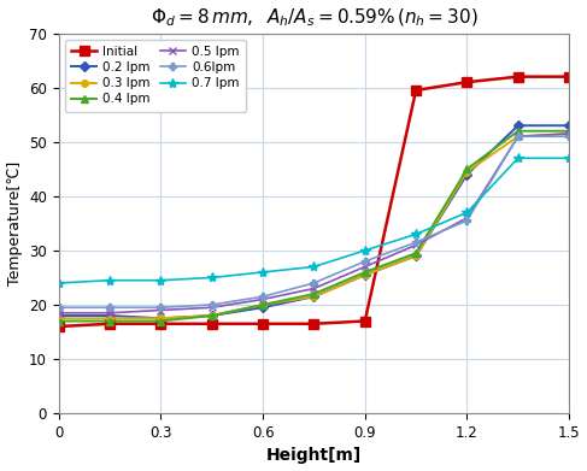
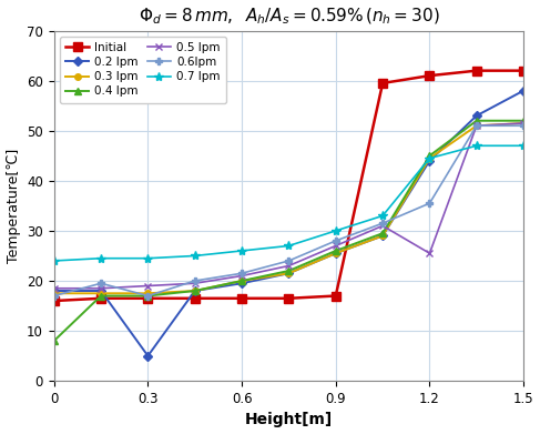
0.4 lpm/0: 17.0 -> 8.0
0.6lpm/0: 19.5 -> 17.0
0.2 lpm/0.3: 17.5 -> 5.0
0.6lpm/0.3: 19.5 -> 17.0
0.5 lpm/1.2: 36.0 -> 25.5
0.7 lpm/1.2: 37.0 -> 44.5
0.2 lpm/1.5: 53.0 -> 58.0
